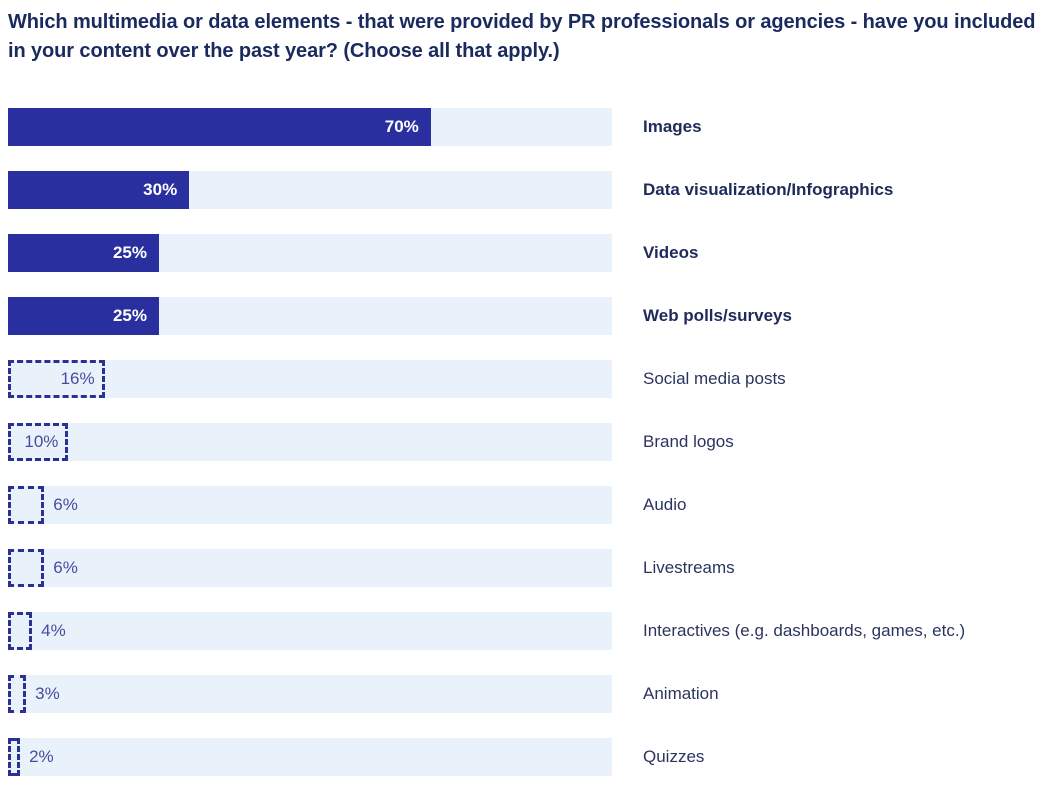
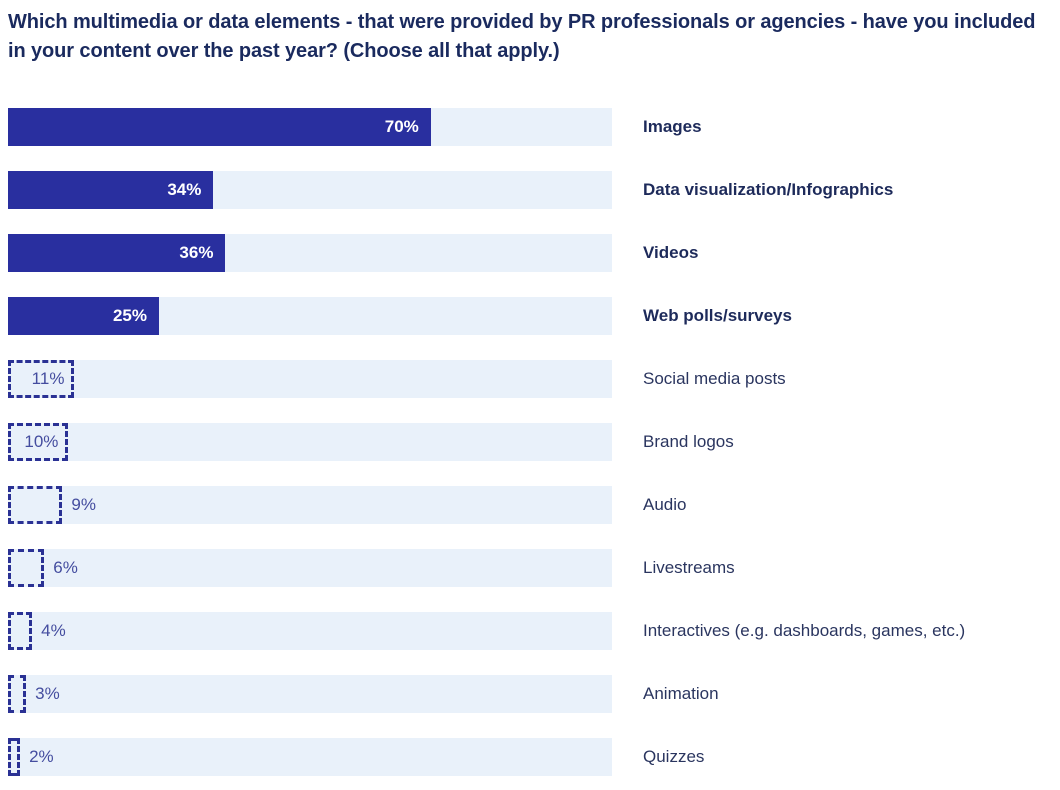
Data visualization/Infographics: 30% -> 34%
Videos: 25% -> 36%
Social media posts: 16% -> 11%
Audio: 6% -> 9%
